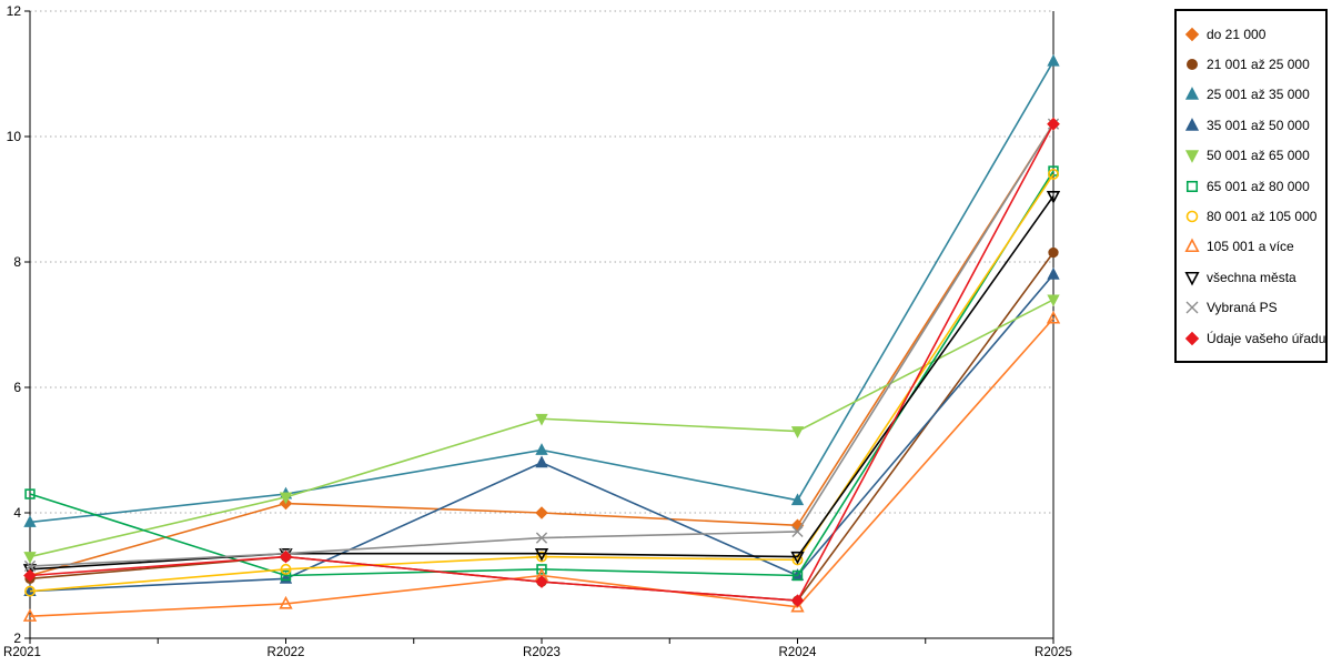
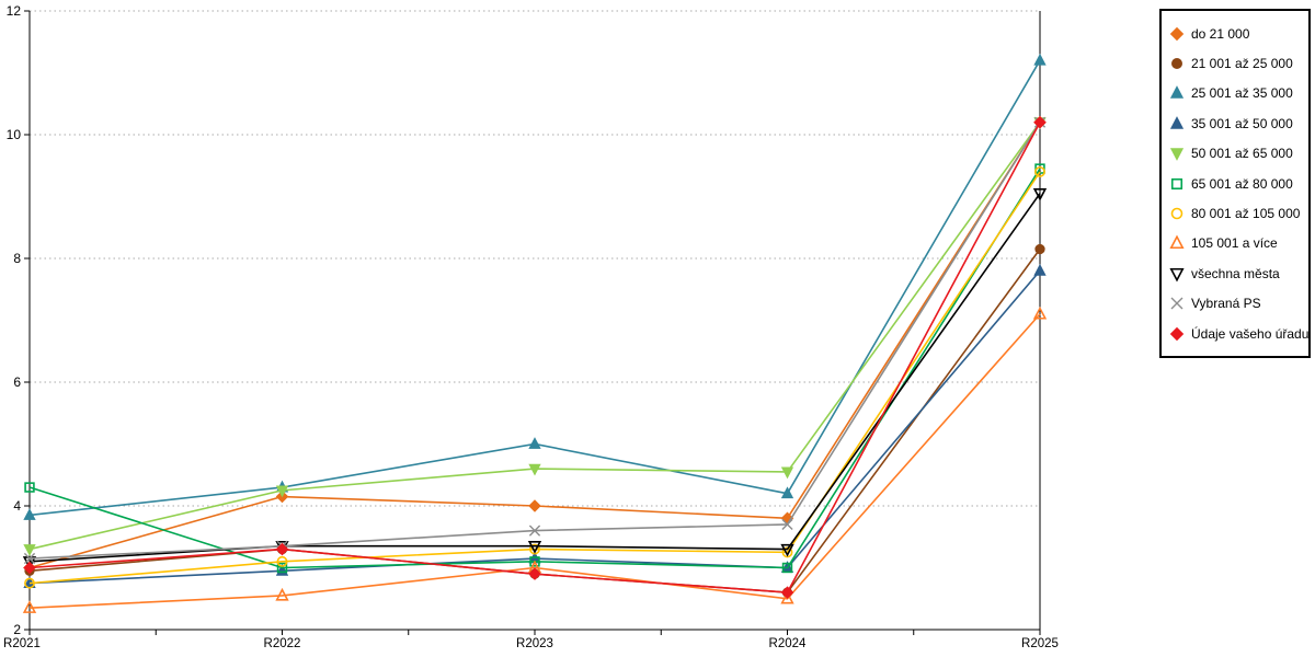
35 001 až 50 000/R2023: 4.8 -> 3.1
50 001 až 65 000/R2023: 5.5 -> 4.6
50 001 až 65 000/R2024: 5.3 -> 4.5
50 001 až 65 000/R2025: 7.4 -> 10.2
